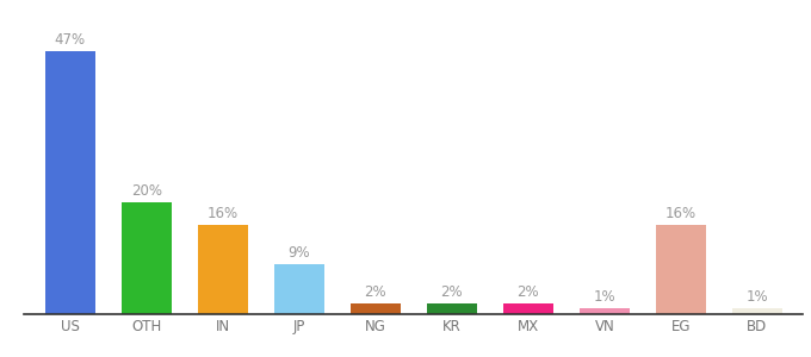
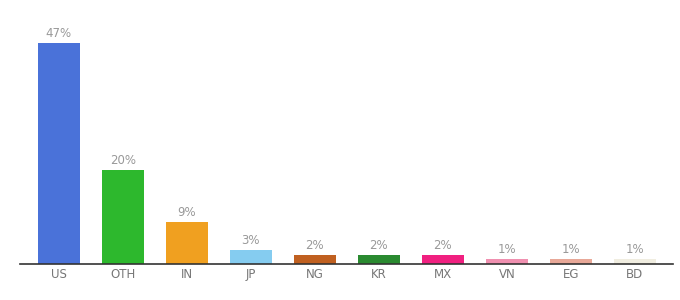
IN: 16% -> 9%
JP: 9% -> 3%
EG: 16% -> 1%
